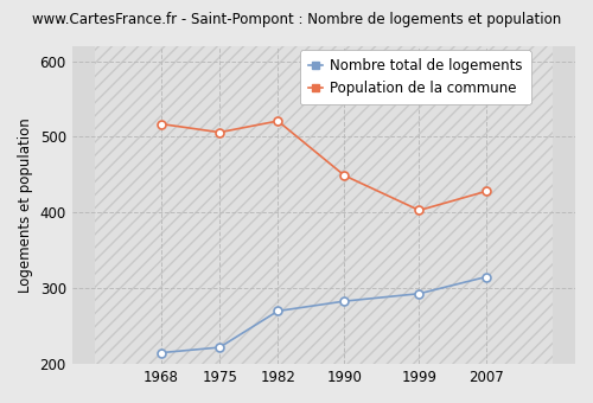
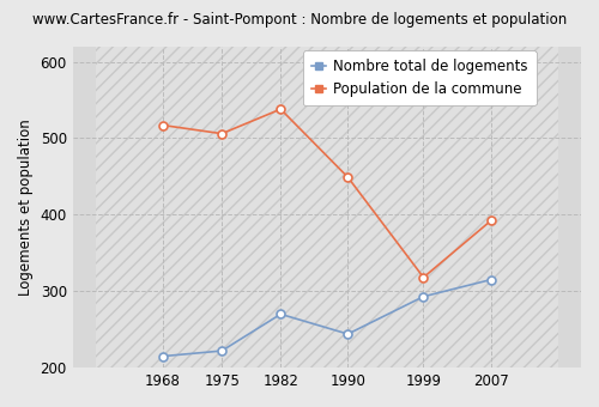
Population de la commune/1982: 521 -> 538
Nombre total de logements/1990: 283 -> 244
Population de la commune/1999: 403 -> 318
Population de la commune/2007: 428 -> 392
